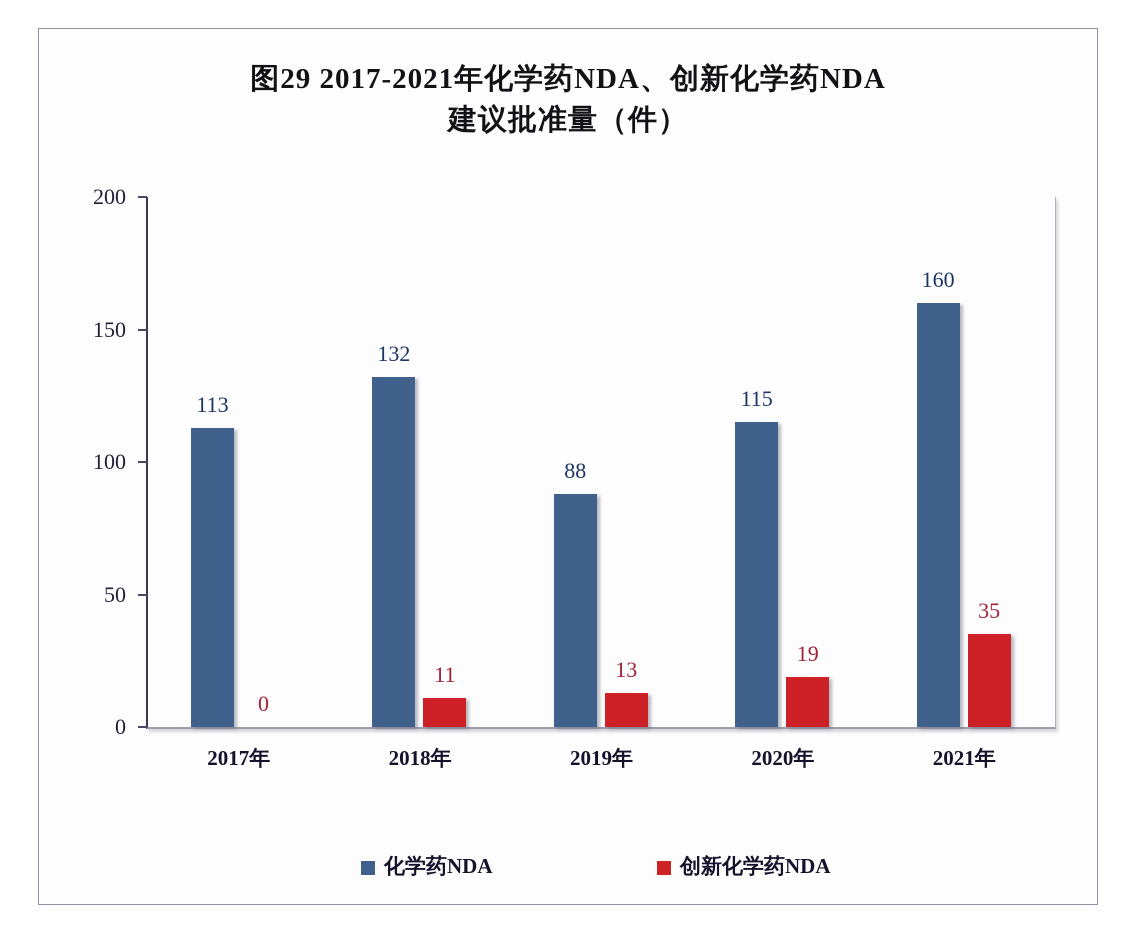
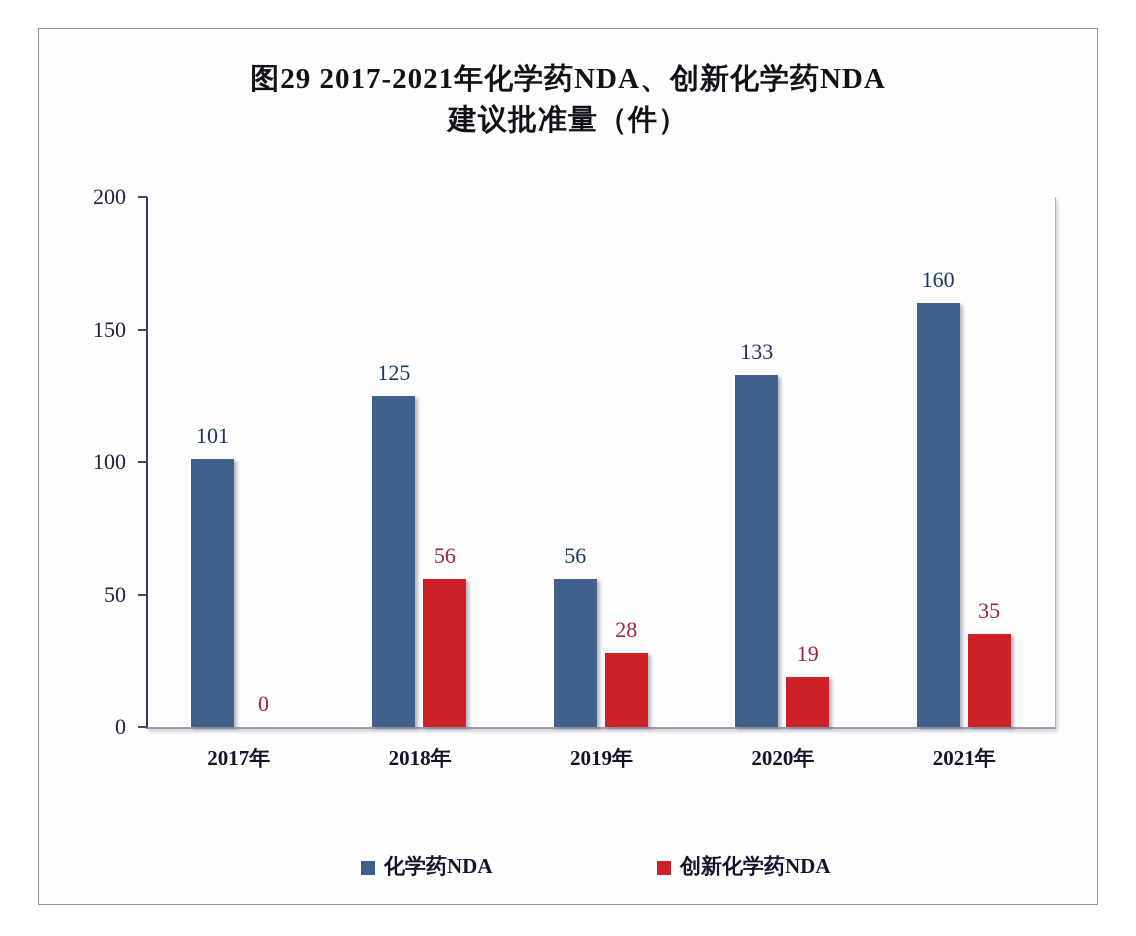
化学药NDA/2017年: 113 -> 101
化学药NDA/2018年: 132 -> 125
创新化学药NDA/2018年: 11 -> 56
化学药NDA/2019年: 88 -> 56
创新化学药NDA/2019年: 13 -> 28
化学药NDA/2020年: 115 -> 133
